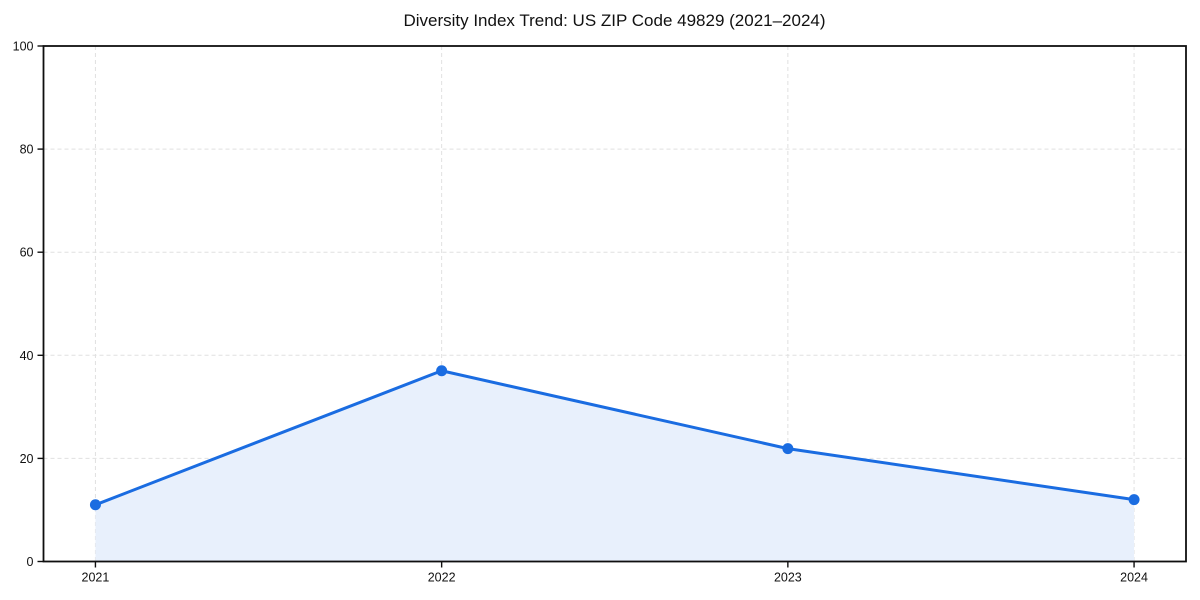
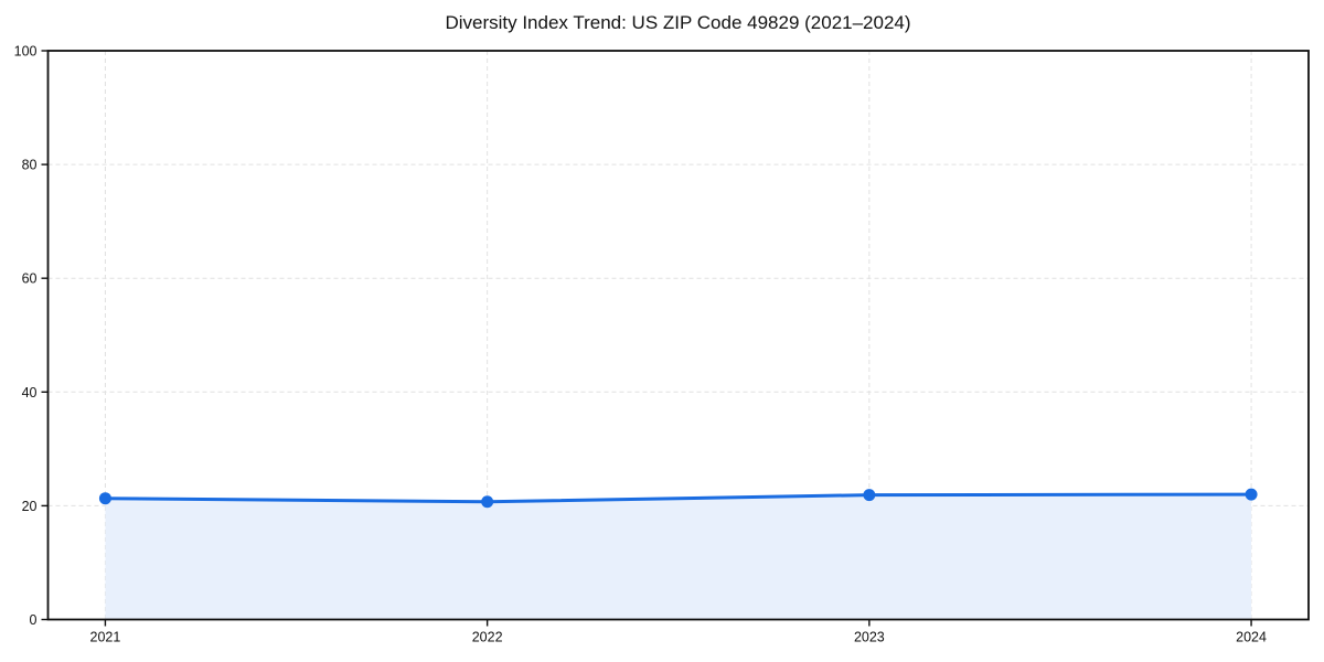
2021: 11 -> 21
2022: 37 -> 21
2024: 12 -> 22
